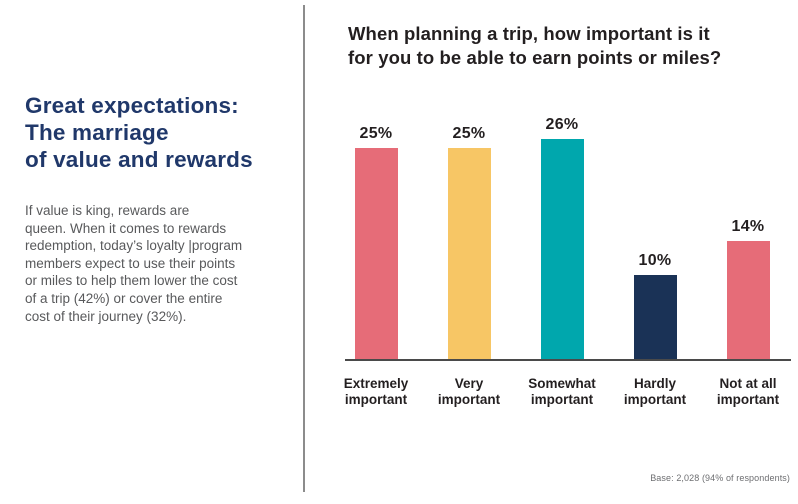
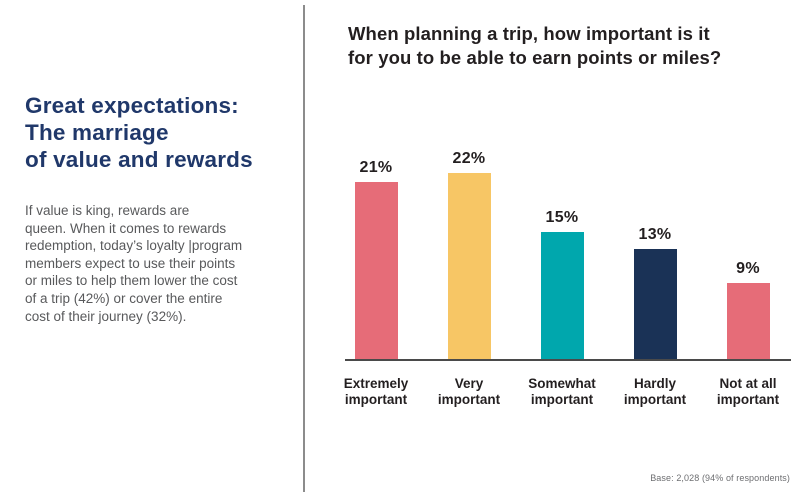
Extremely important: 25% -> 21%
Very important: 25% -> 22%
Somewhat important: 26% -> 15%
Hardly important: 10% -> 13%
Not at all important: 14% -> 9%
